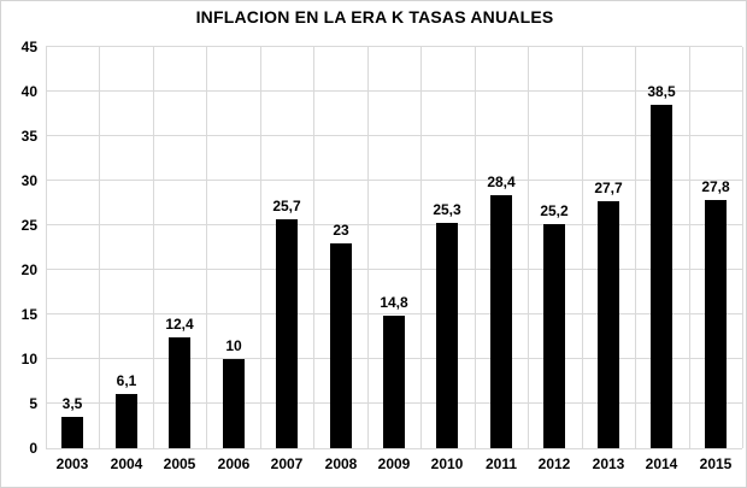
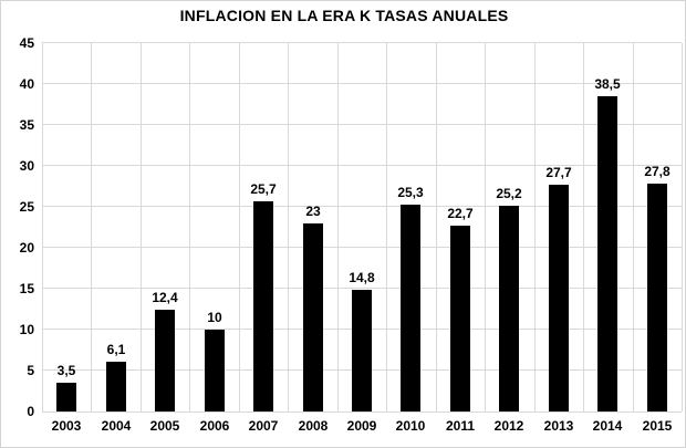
2011: 28,4 -> 22,7
